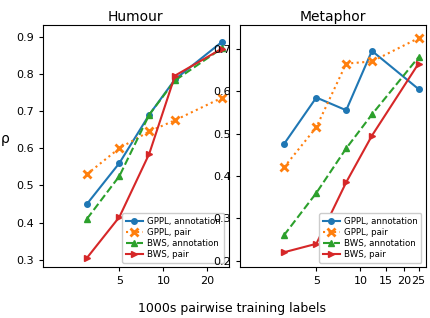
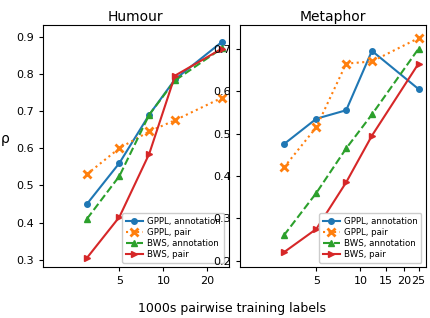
Metaphor/GPPL, annotation/5: 0.585 -> 0.535
Metaphor/BWS, pair/5: 0.240 -> 0.275
Metaphor/BWS, annotation/25: 0.680 -> 0.700
